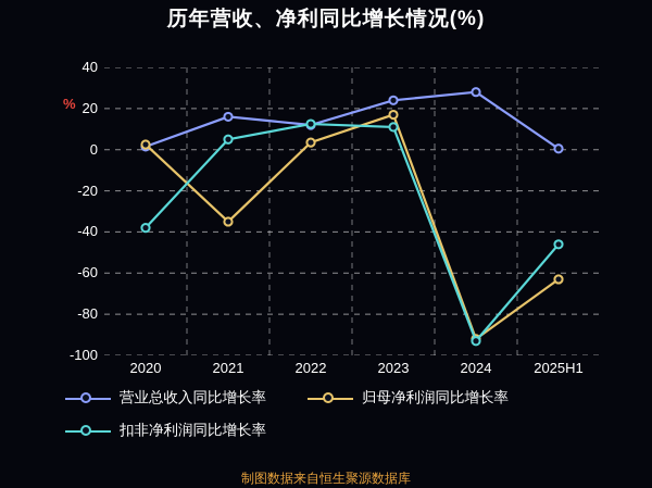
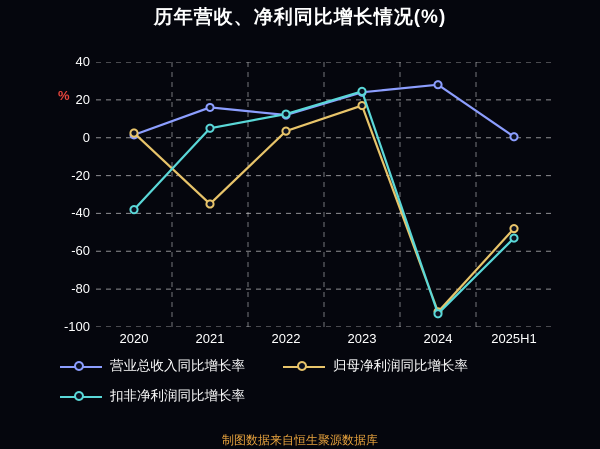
扣非净利润同比增长率/2023: 11 -> 24
归母净利润同比增长率/2025H1: -63 -> -48
扣非净利润同比增长率/2025H1: -46 -> -53
